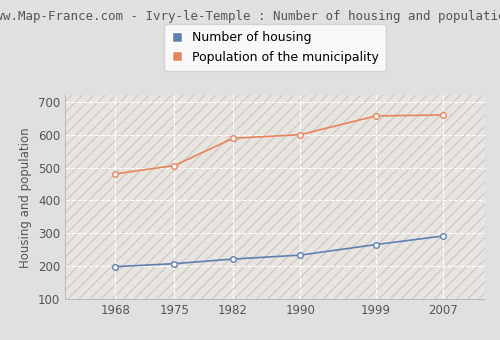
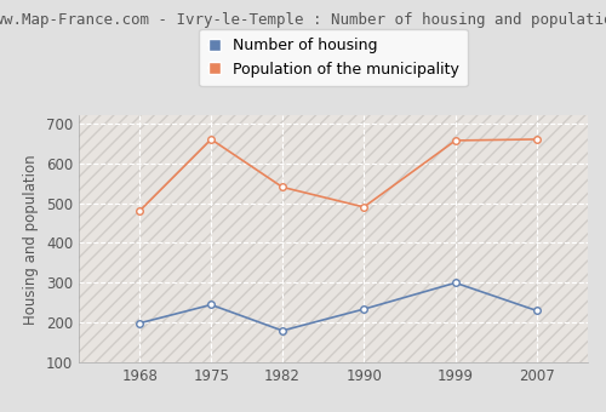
Number of housing/1975: 208 -> 245
Population of the municipality/1975: 506 -> 660
Number of housing/1982: 222 -> 180
Population of the municipality/1982: 589 -> 540
Population of the municipality/1990: 600 -> 490
Number of housing/1999: 266 -> 300
Number of housing/2007: 292 -> 230
